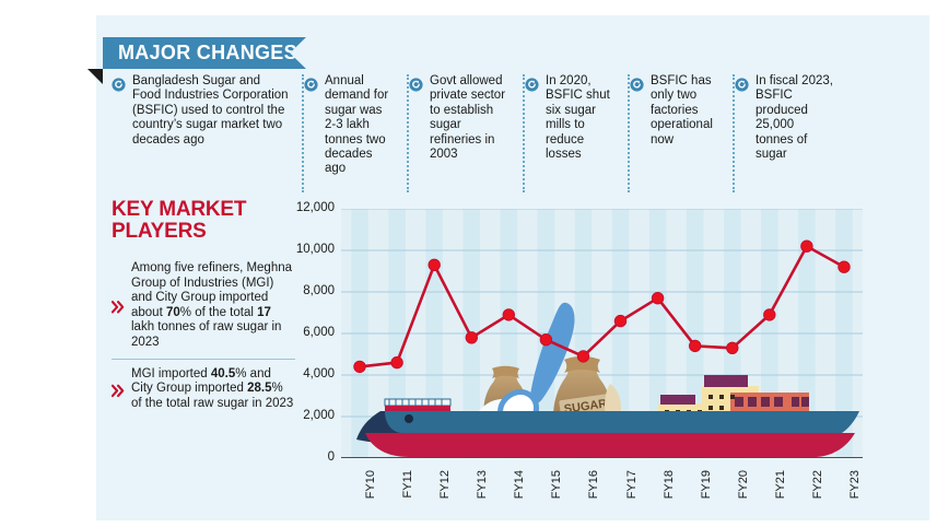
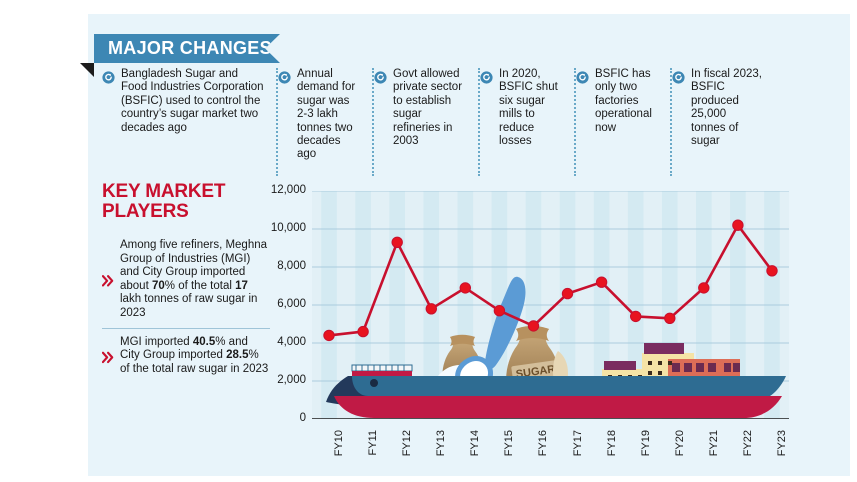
FY18: 7700 -> 7200
FY23: 9200 -> 7800
